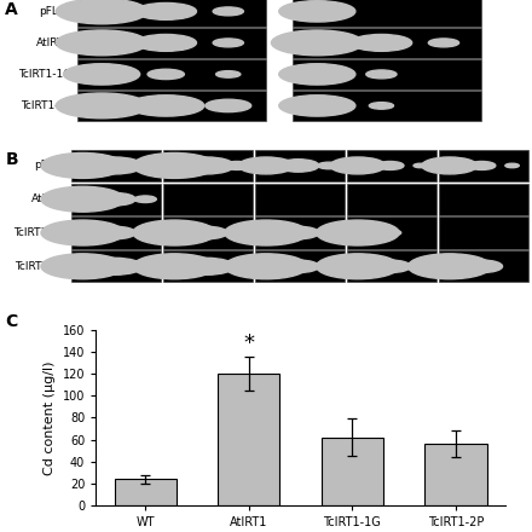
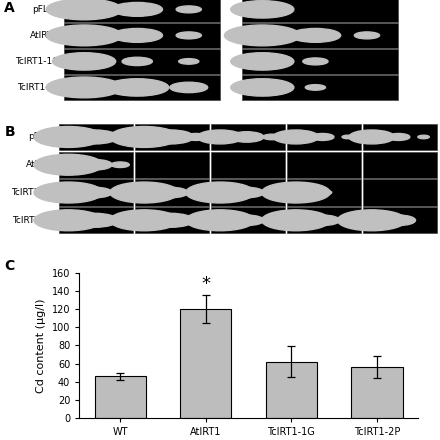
WT: 24 -> 46
